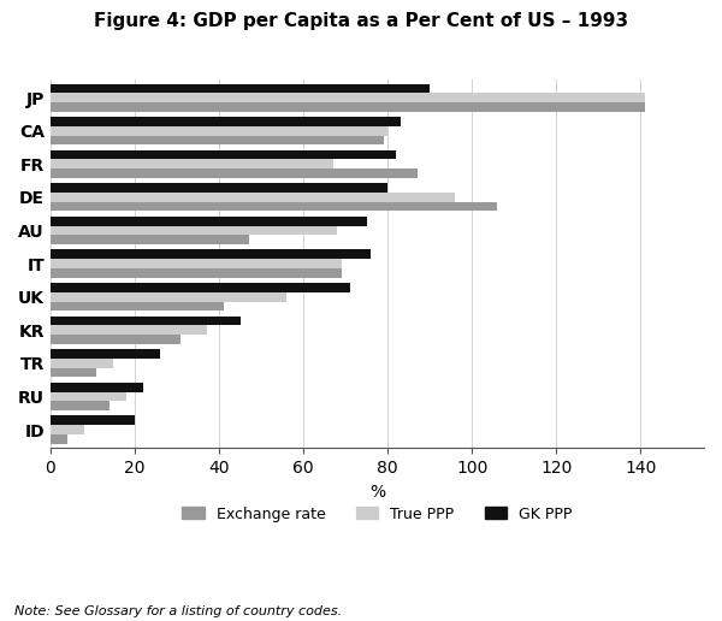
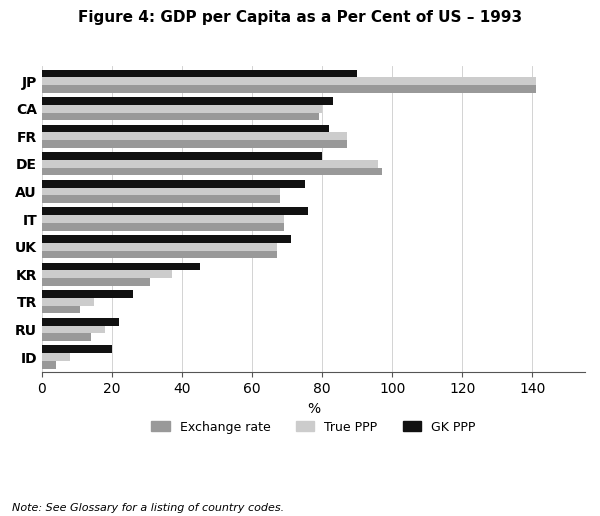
True PPP/FR: 67 -> 87
Exchange rate/DE: 106 -> 97
Exchange rate/AU: 47 -> 68
True PPP/UK: 56 -> 67
Exchange rate/UK: 41 -> 67
